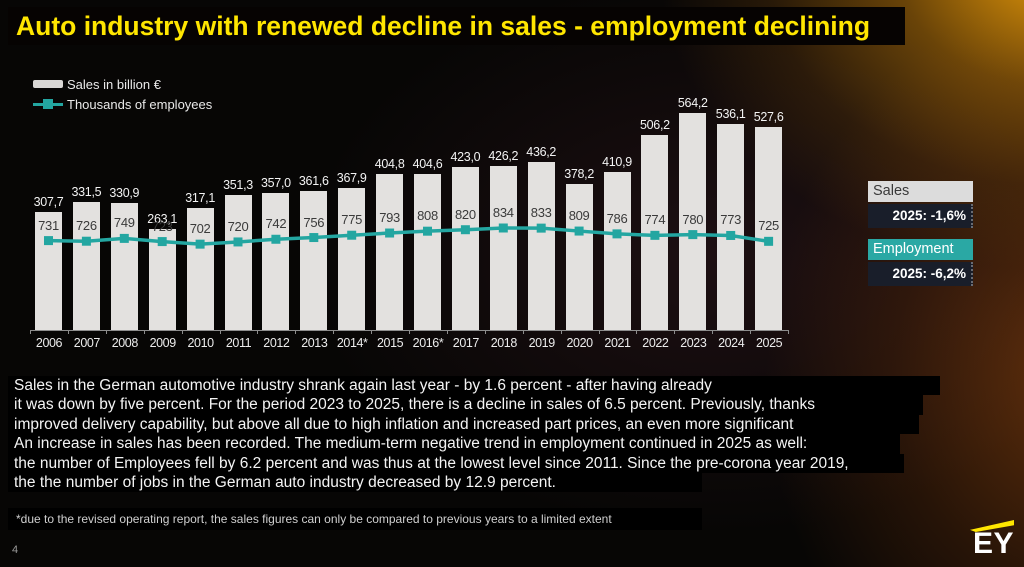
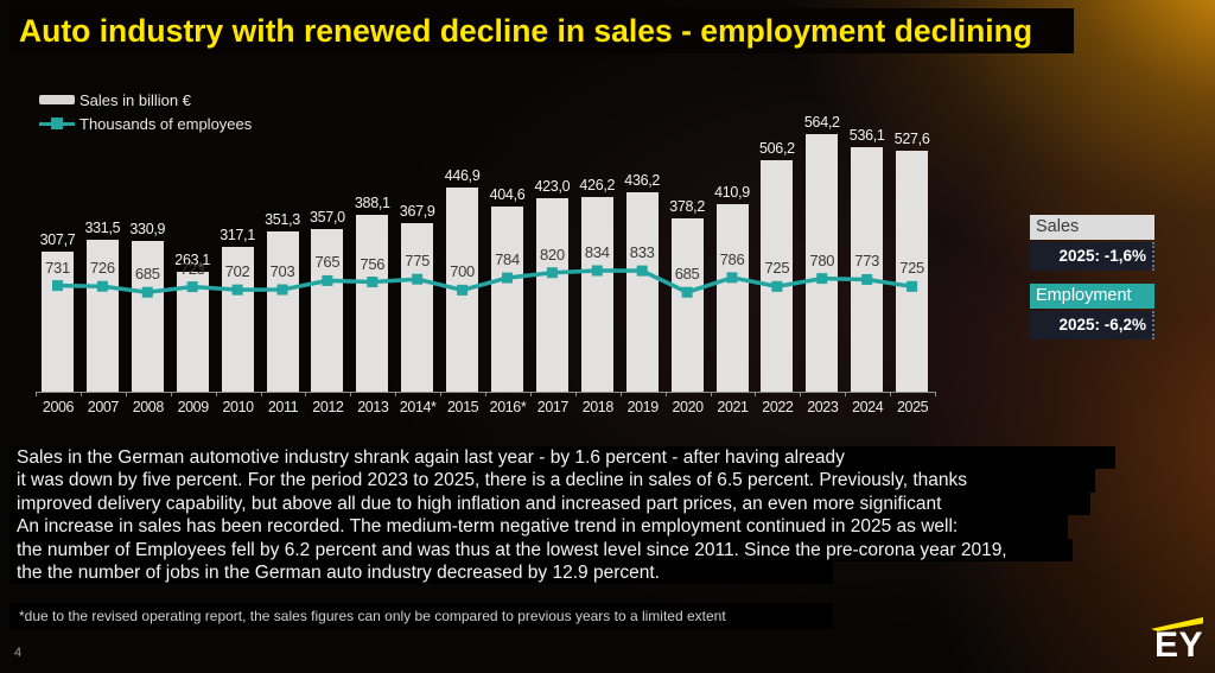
Thousands of employees/2008: 749 -> 685
Thousands of employees/2011: 720 -> 703
Thousands of employees/2012: 742 -> 765
Sales in billion €/2013: 361,6 -> 388,1
Sales in billion €/2015: 404,8 -> 446,9
Thousands of employees/2015: 793 -> 700
Thousands of employees/2016*: 808 -> 784
Thousands of employees/2020: 809 -> 685
Thousands of employees/2022: 774 -> 725
